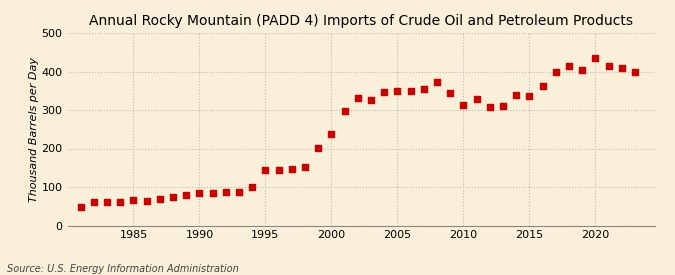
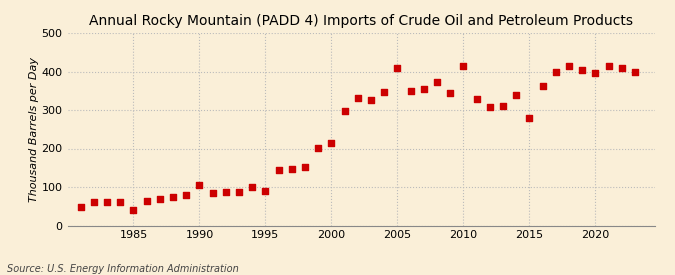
1985: 65 -> 40
1990: 84 -> 105
1995: 145 -> 90
2000: 238 -> 215
2005: 350 -> 410
2010: 313 -> 415
2015: 337 -> 280
2020: 435 -> 395
